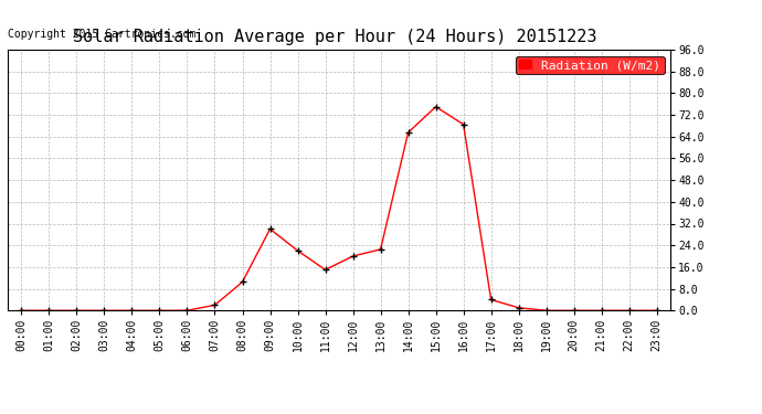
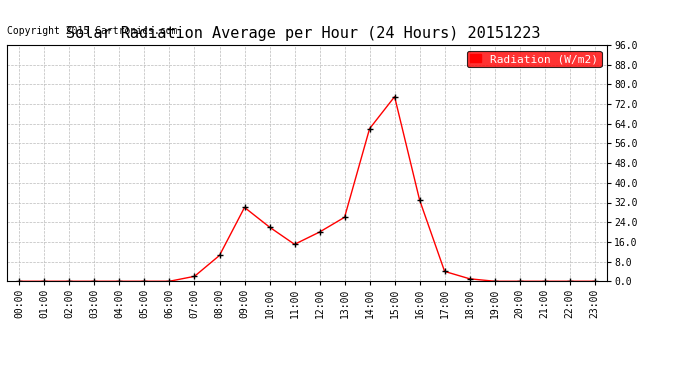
13:00: 22.5 -> 26.0
14:00: 65.5 -> 62.0
16:00: 68.5 -> 33.0
